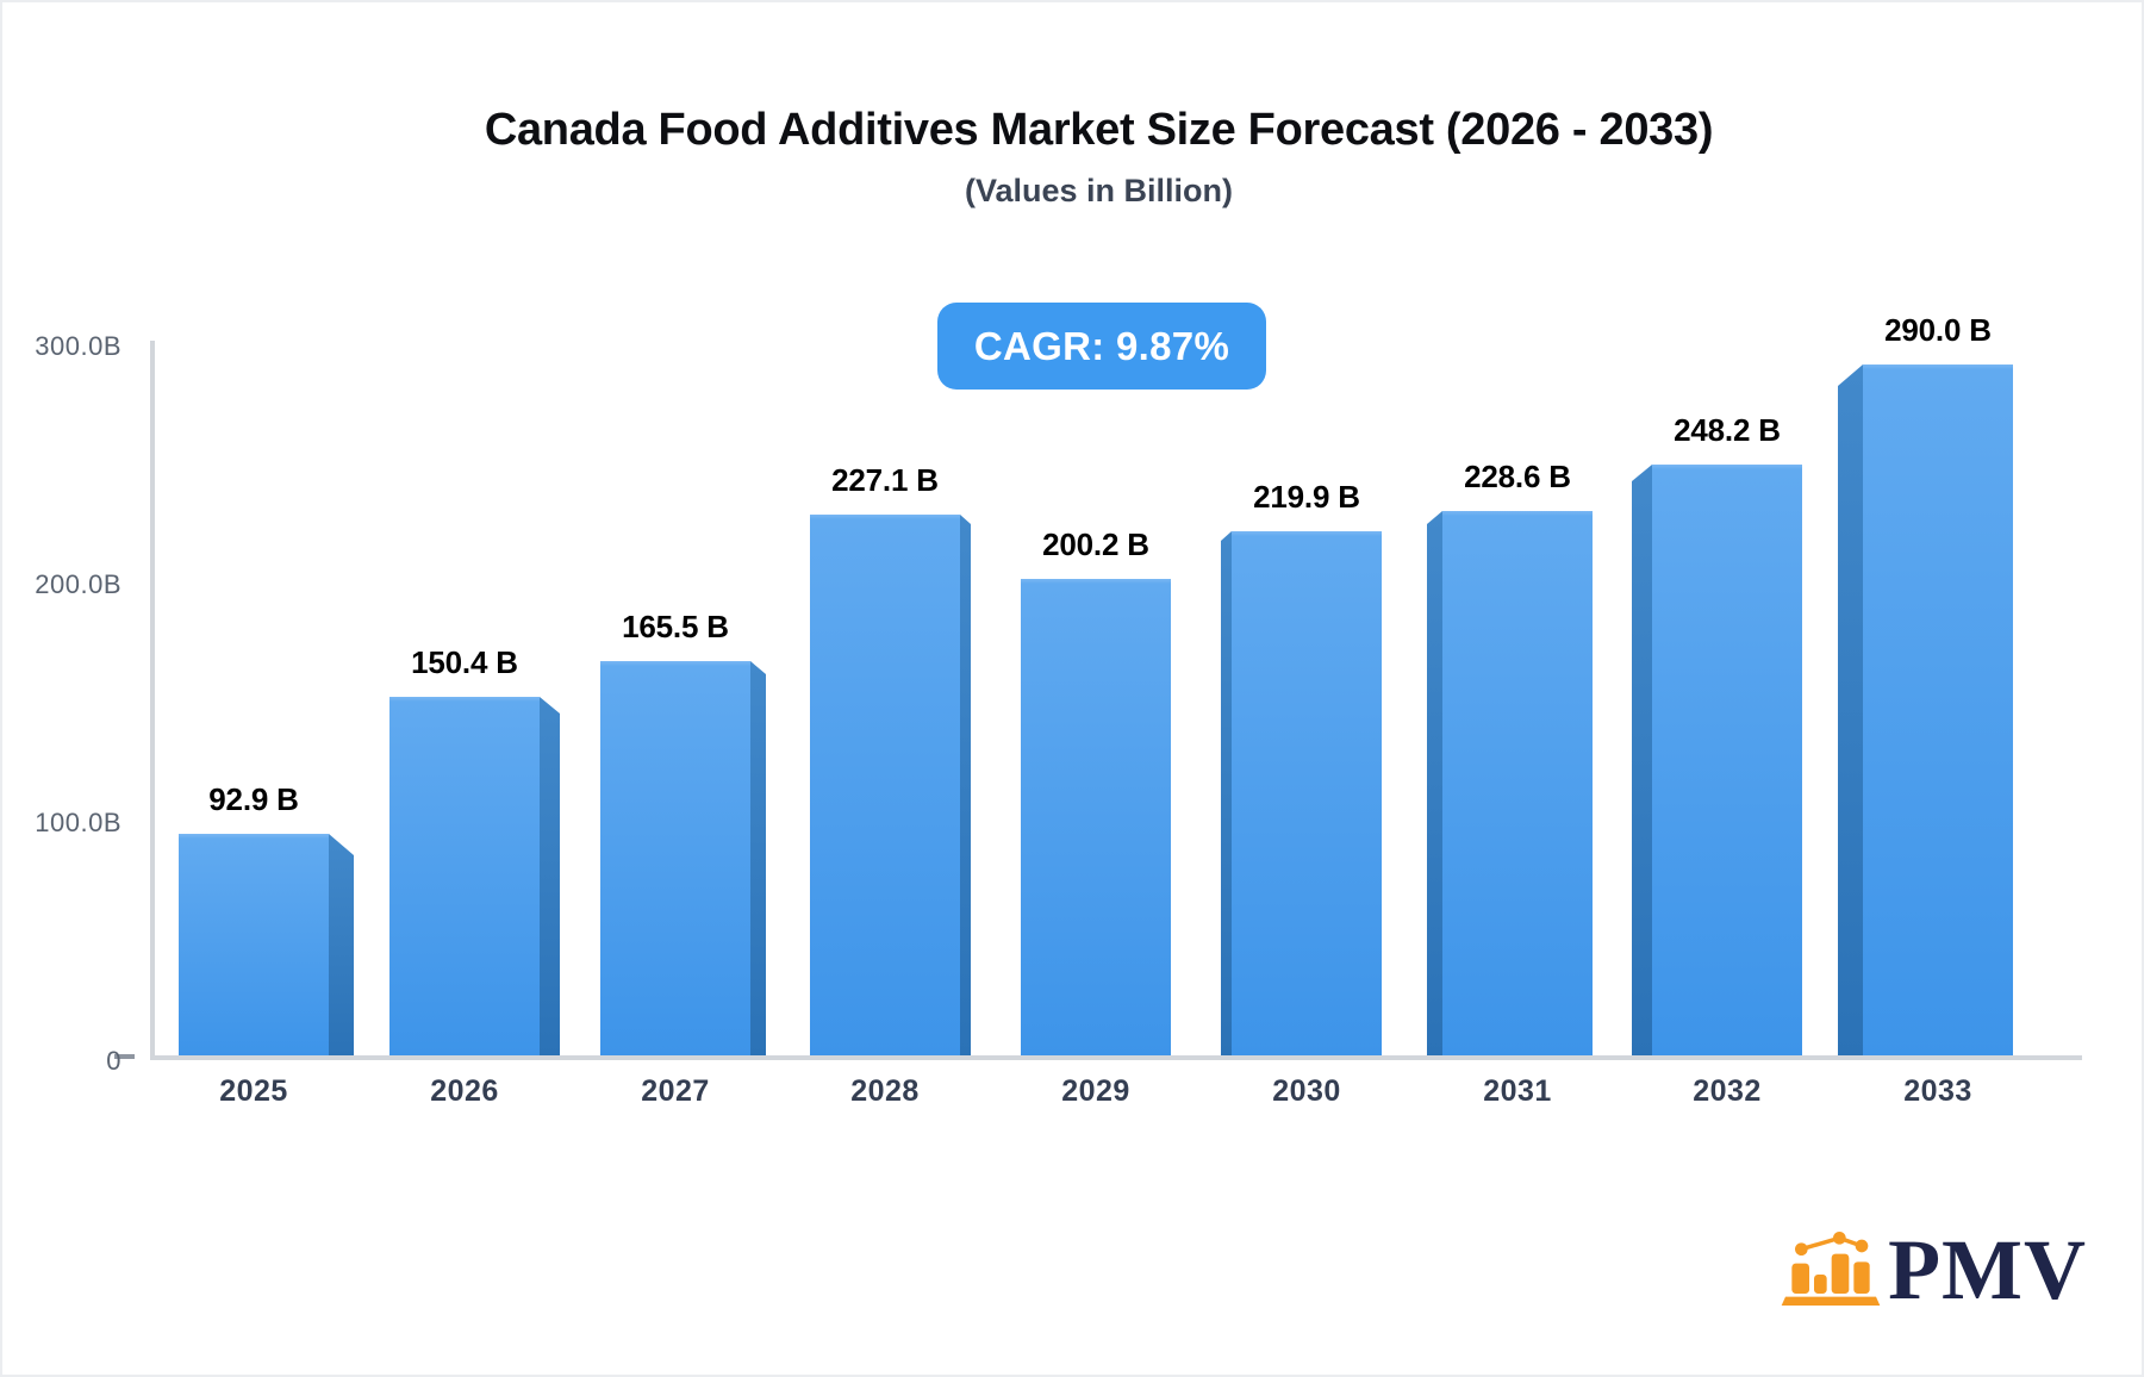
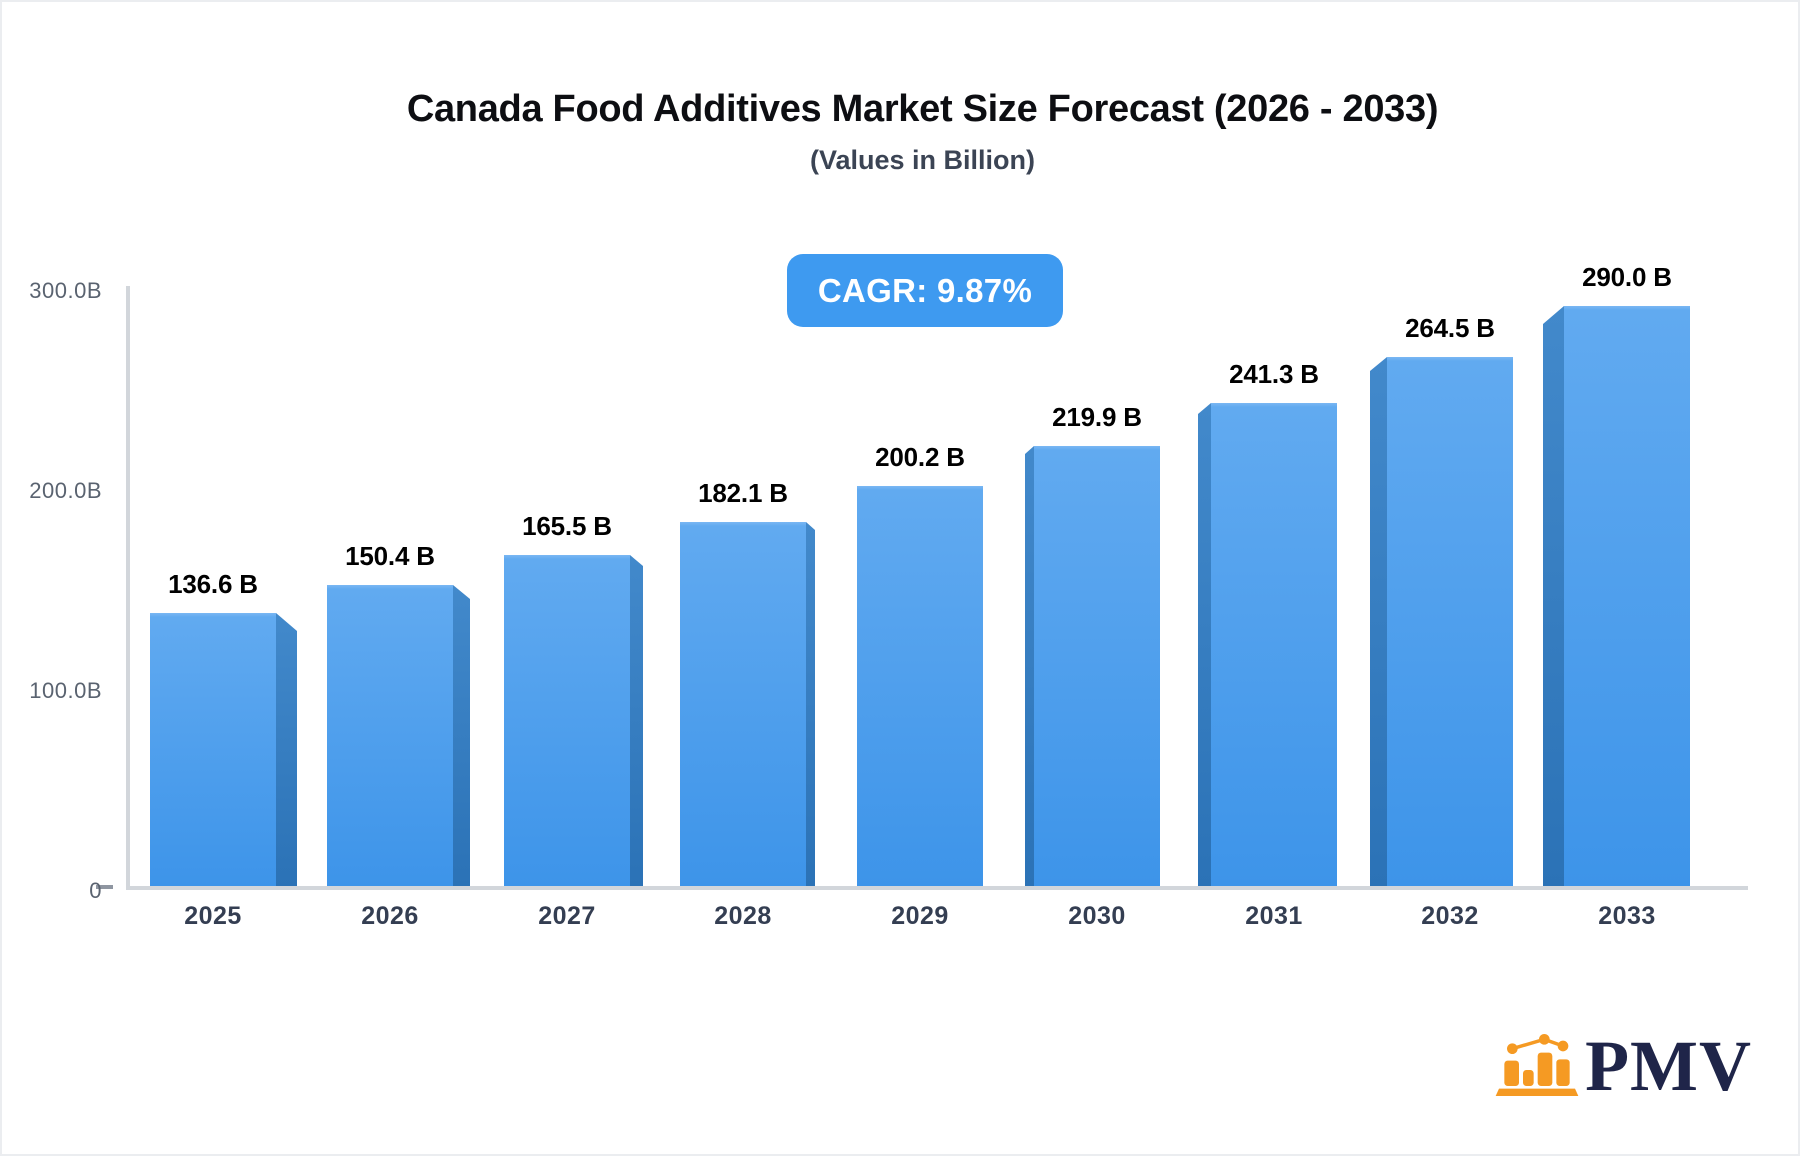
2025: 92.9 -> 136.6
2028: 227.1 -> 182.1
2031: 228.6 -> 241.3
2032: 248.2 -> 264.5
